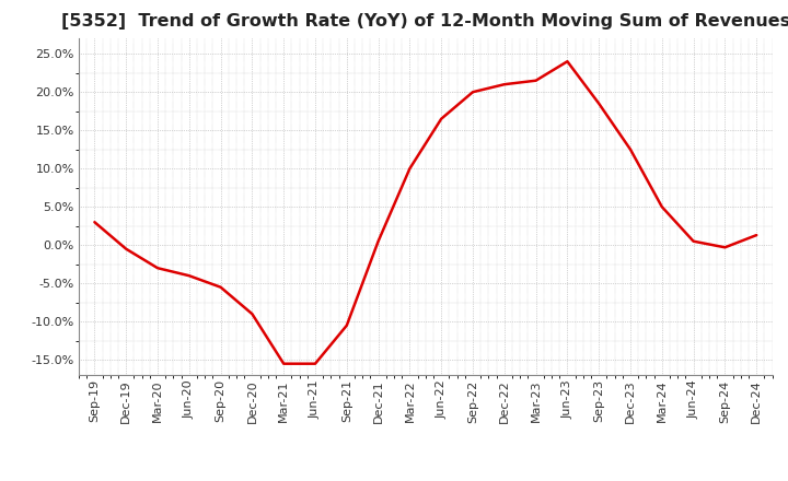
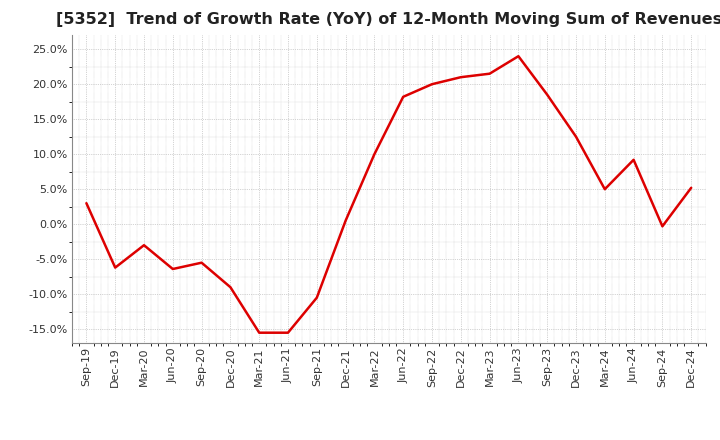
Dec-19: -0.5% -> -6.2%
Jun-20: -4.0% -> -6.4%
Jun-22: 16.5% -> 18.2%
Jun-24: 0.5% -> 9.2%
Dec-24: 1.3% -> 5.2%
